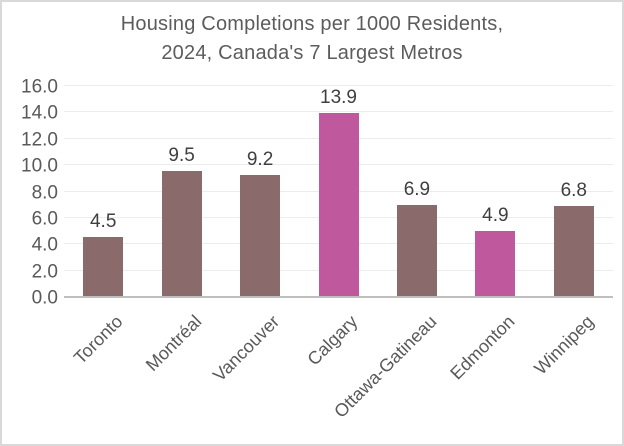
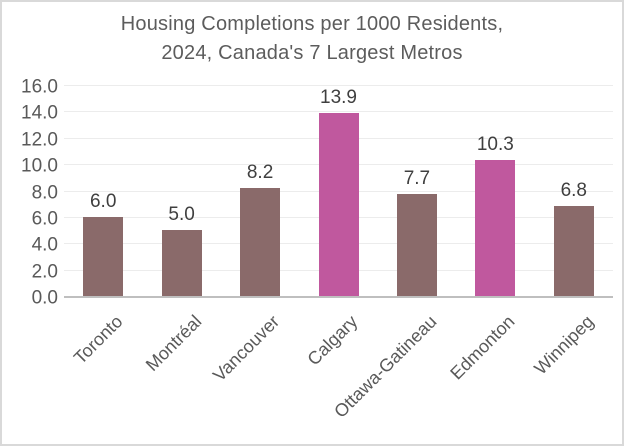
Toronto: 4.5 -> 6.0
Montréal: 9.5 -> 5.0
Vancouver: 9.2 -> 8.2
Ottawa-Gatineau: 6.9 -> 7.7
Edmonton: 4.9 -> 10.3
